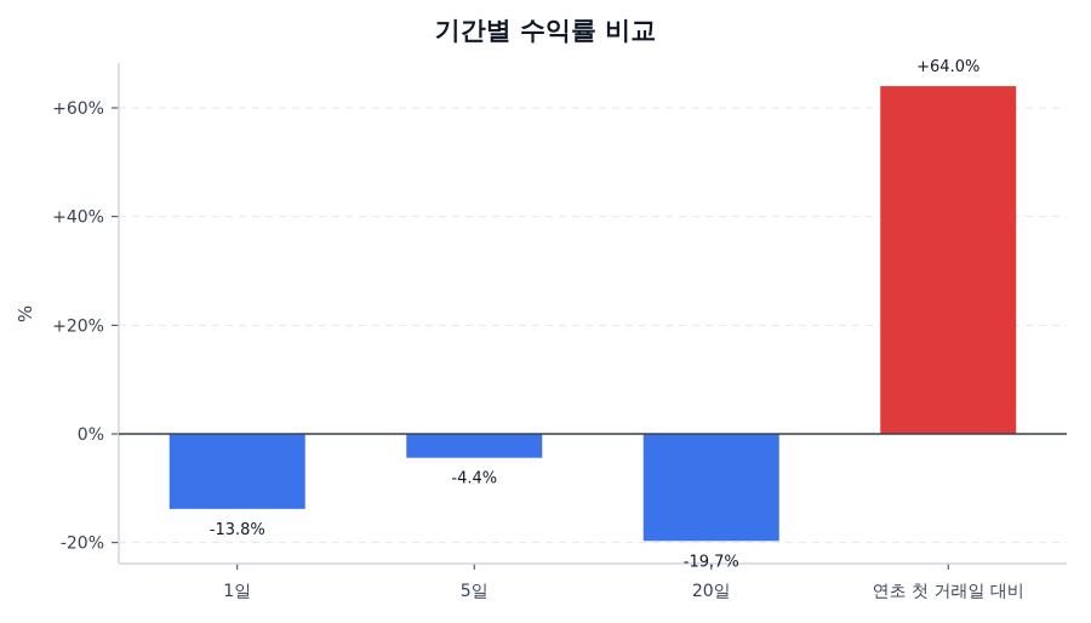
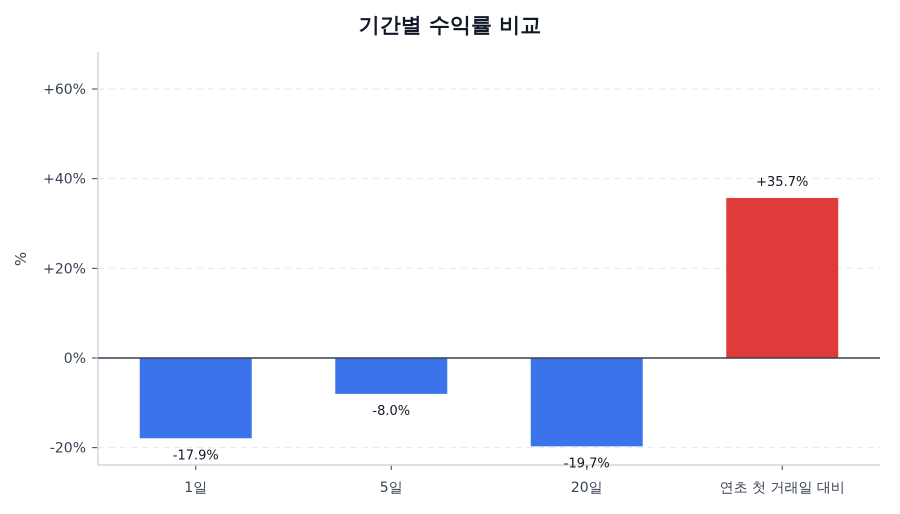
1일: -13.8% -> -17.9%
5일: -4.4% -> -8.0%
연초 첫 거래일 대비: +64.0% -> +35.7%
